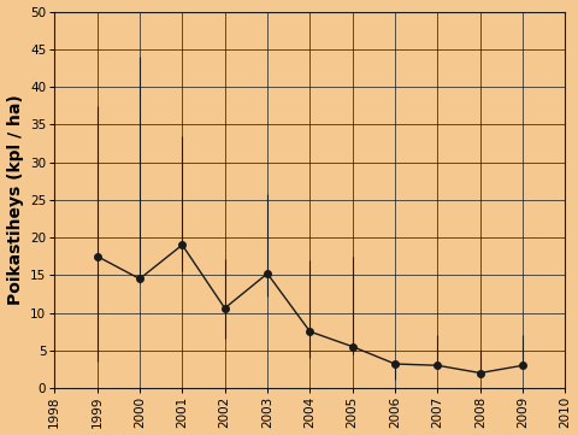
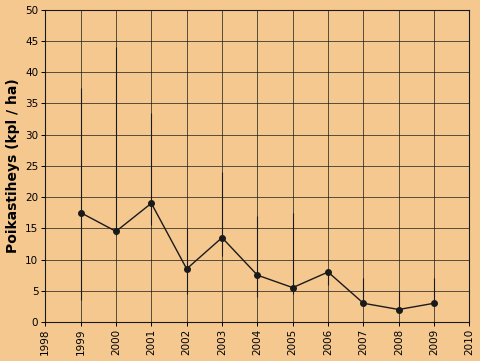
2002: 10.6 -> 8.5
2003: 15.2 -> 13.5
2006: 3.2 -> 8.0
